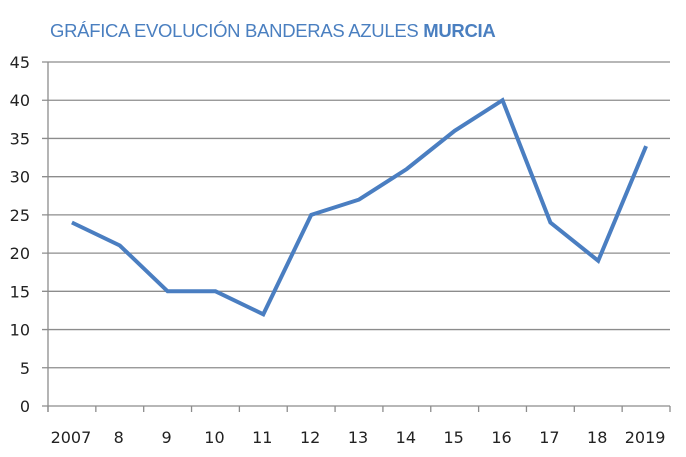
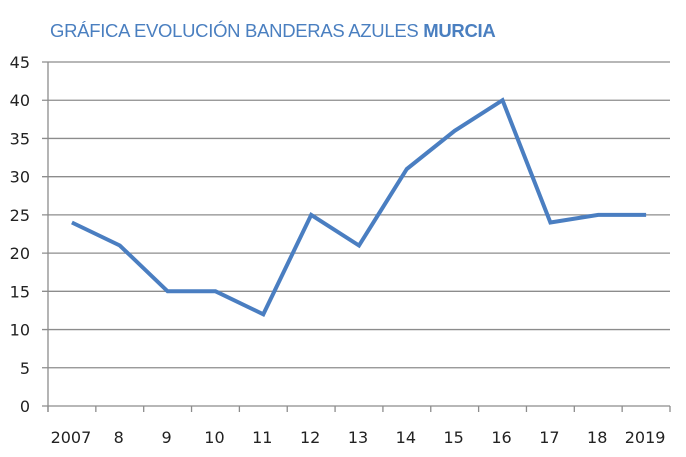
13: 27 -> 21
18: 19 -> 25
2019: 34 -> 25
